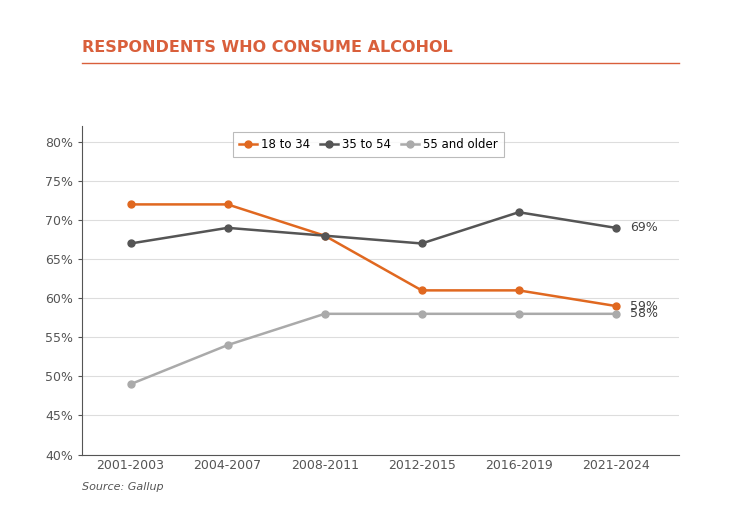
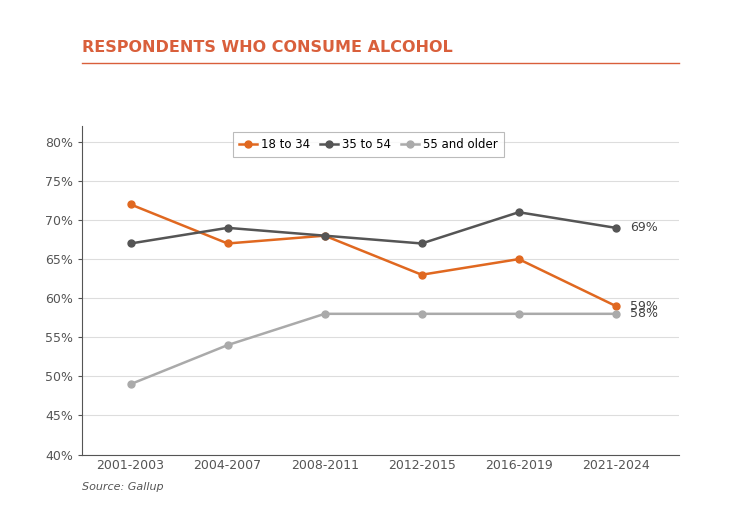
18 to 34/2004-2007: 72% -> 67%
18 to 34/2012-2015: 61% -> 63%
18 to 34/2016-2019: 61% -> 65%
